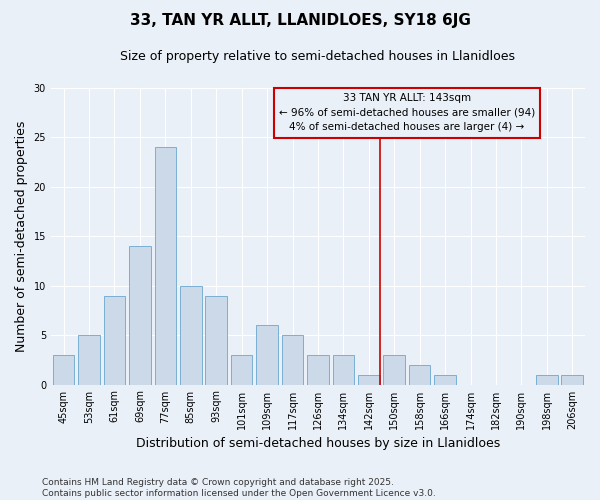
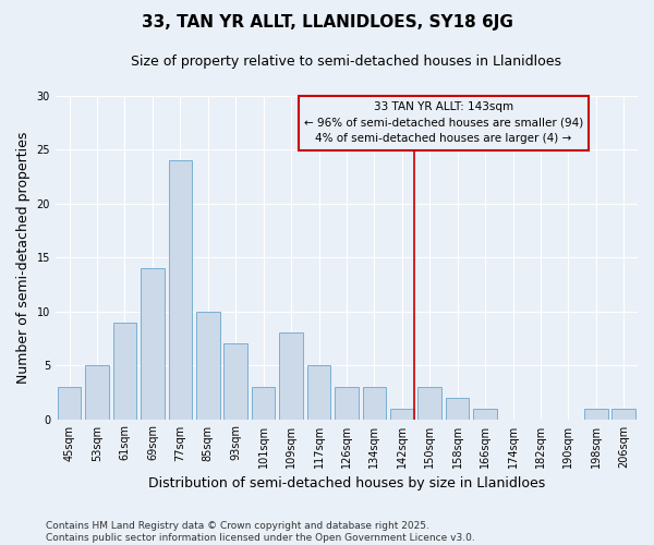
93sqm: 9 -> 7
109sqm: 6 -> 8
